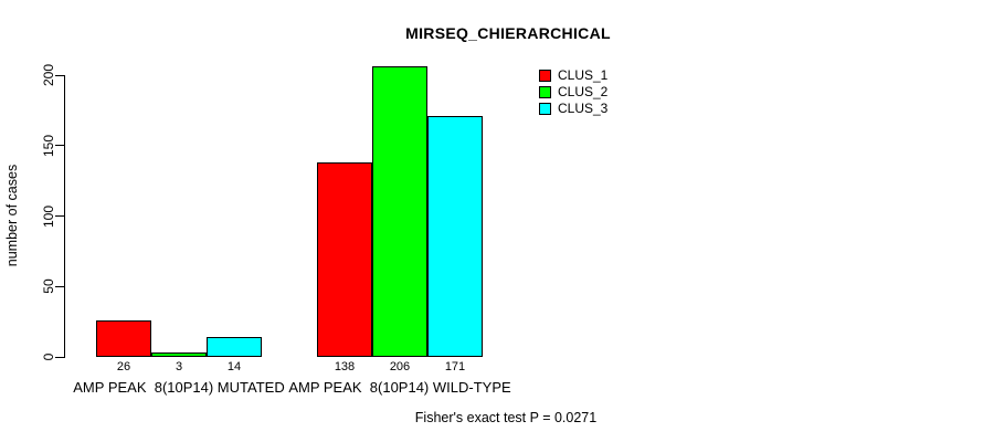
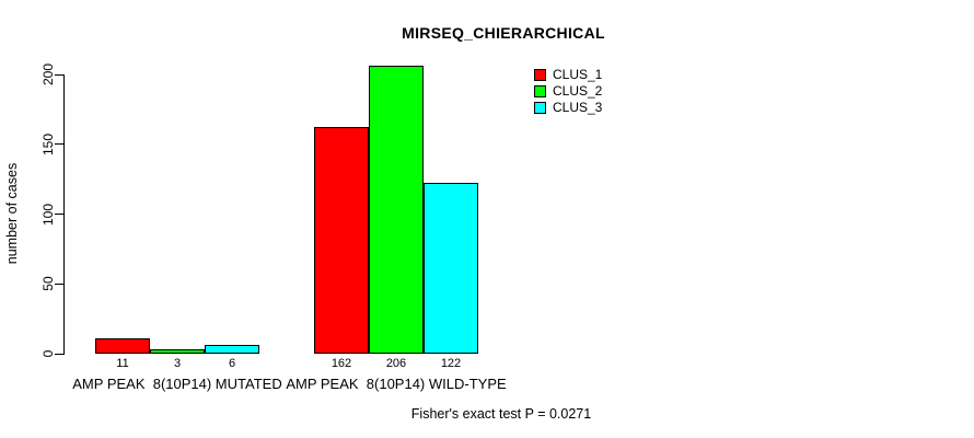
CLUS_1/AMP PEAK 8(10P14) MUTATED: 26 -> 11
CLUS_3/AMP PEAK 8(10P14) MUTATED: 14 -> 6
CLUS_1/AMP PEAK 8(10P14) WILD-TYPE: 138 -> 162
CLUS_3/AMP PEAK 8(10P14) WILD-TYPE: 171 -> 122
